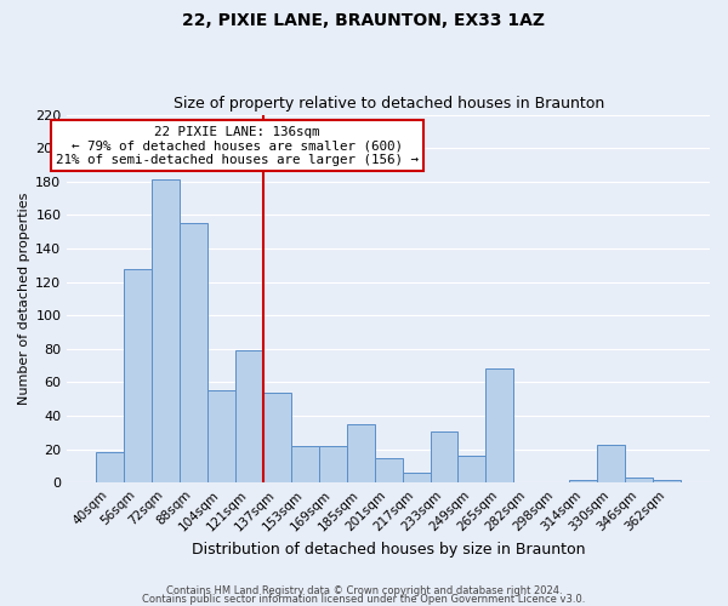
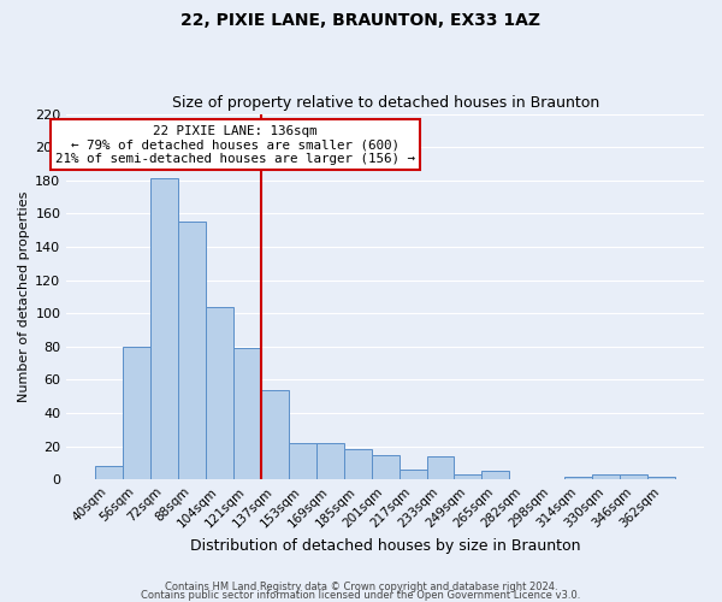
40sqm: 18 -> 8
56sqm: 128 -> 80
104sqm: 55 -> 104
185sqm: 35 -> 18
233sqm: 31 -> 14
249sqm: 16 -> 3
265sqm: 68 -> 5
330sqm: 23 -> 3
